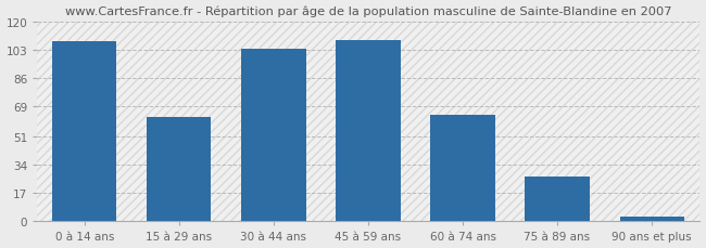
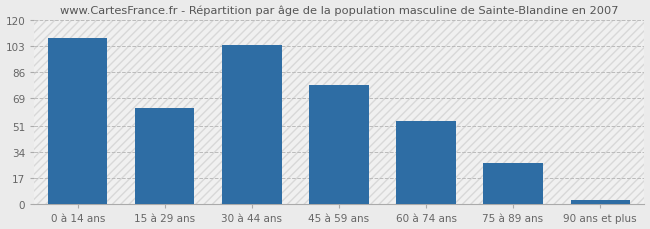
45 à 59 ans: 109 -> 78
60 à 74 ans: 64 -> 54
